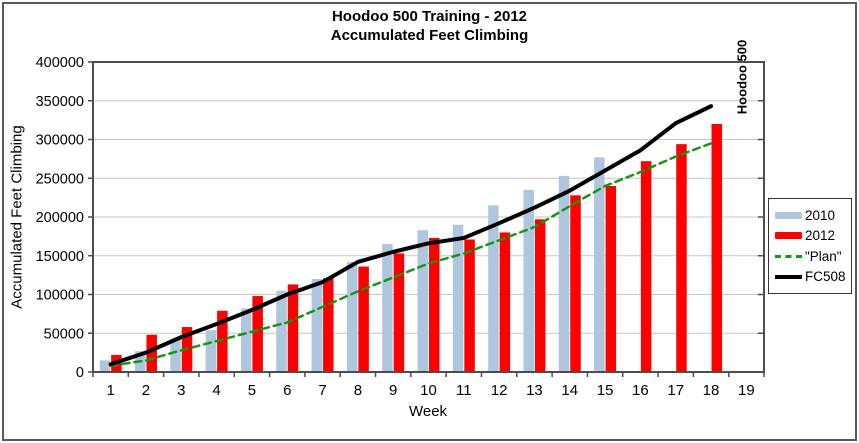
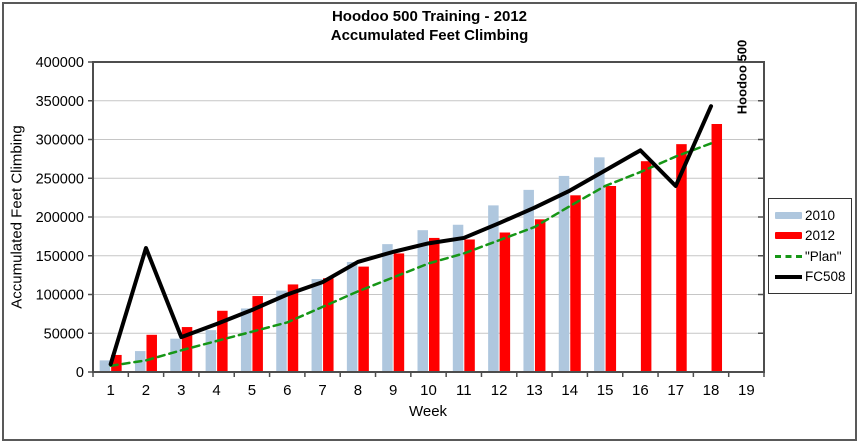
FC508/2: 20000 -> 160000
FC508/17: 320000 -> 240000
